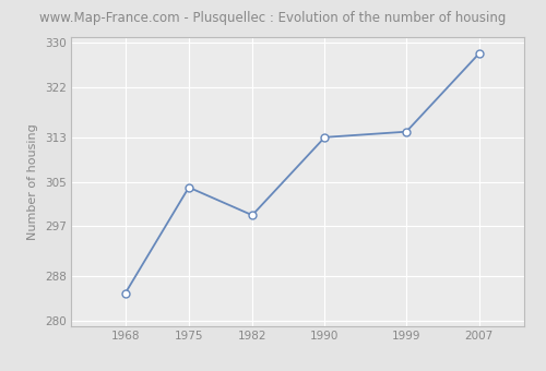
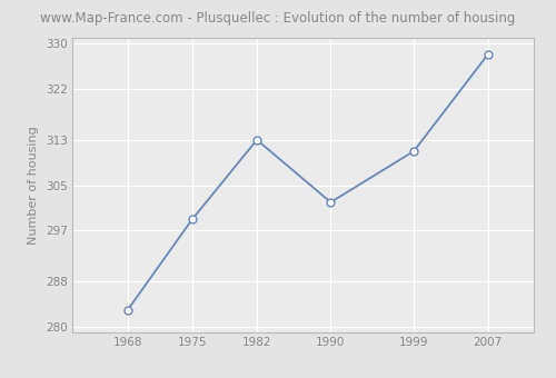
1968: 285 -> 283
1975: 304 -> 299
1982: 299 -> 313
1990: 313 -> 302
1999: 314 -> 311
